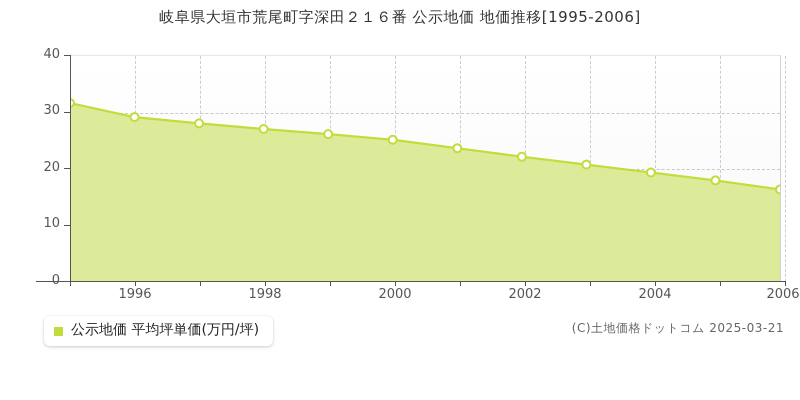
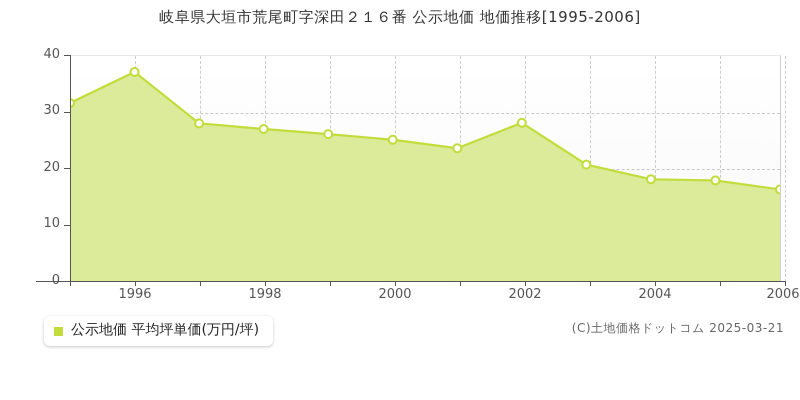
1996: 29 -> 37
2002: 22 -> 28
2004: 19 -> 18
